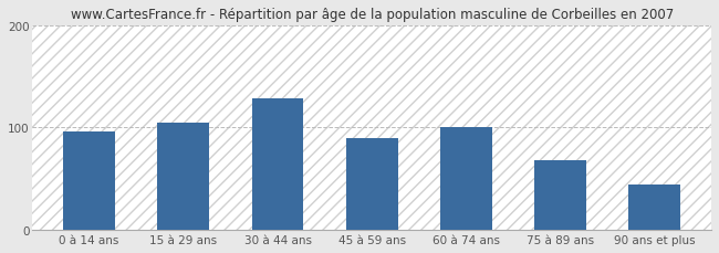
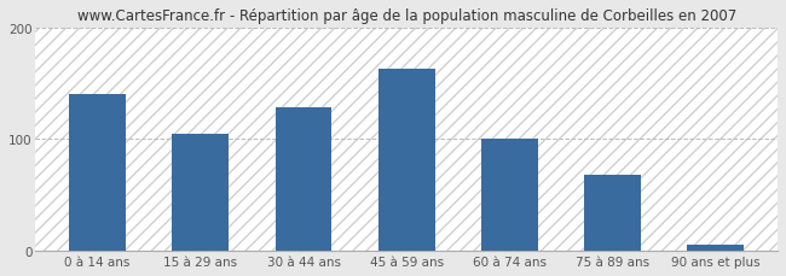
0 à 14 ans: 96 -> 140
45 à 59 ans: 90 -> 163
90 ans et plus: 44 -> 5
